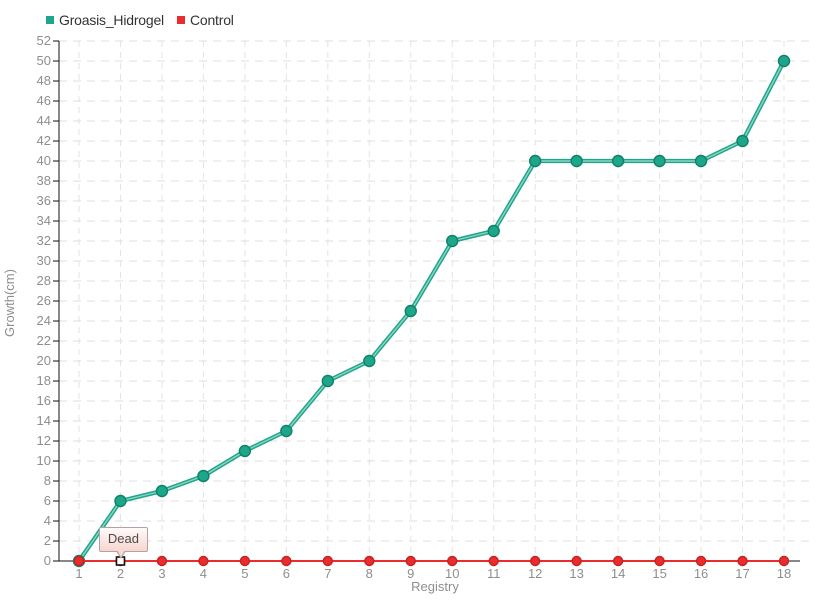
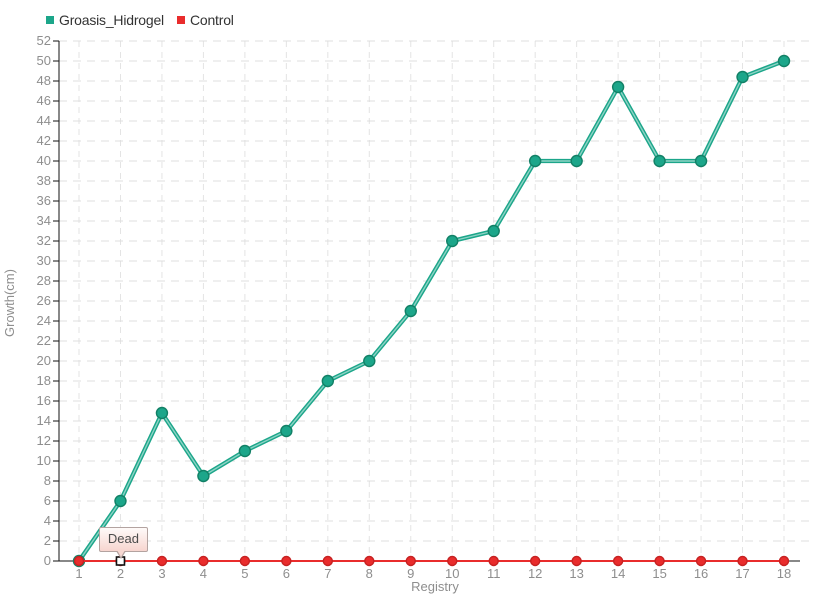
Groasis_Hidrogel/3: 7.0 -> 14.8
Groasis_Hidrogel/14: 40.0 -> 47.4
Groasis_Hidrogel/17: 42.0 -> 48.4
